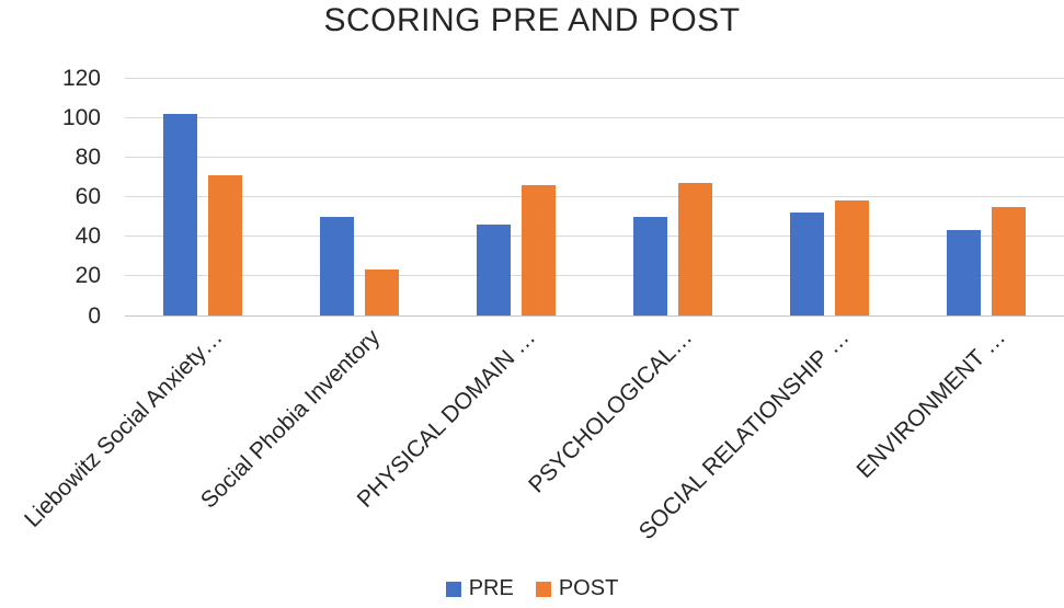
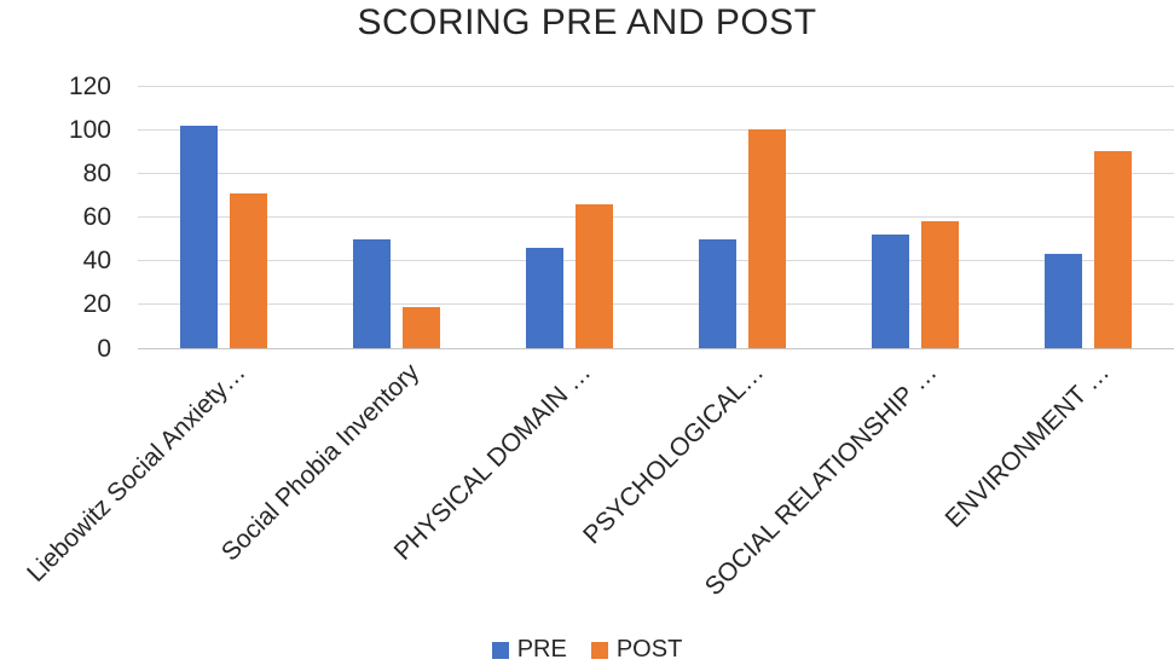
POST/Social Phobia Inventory: 23 -> 19
POST/PSYCHOLOGICAL…: 67 -> 100
POST/ENVIRONMENT …: 55 -> 90
